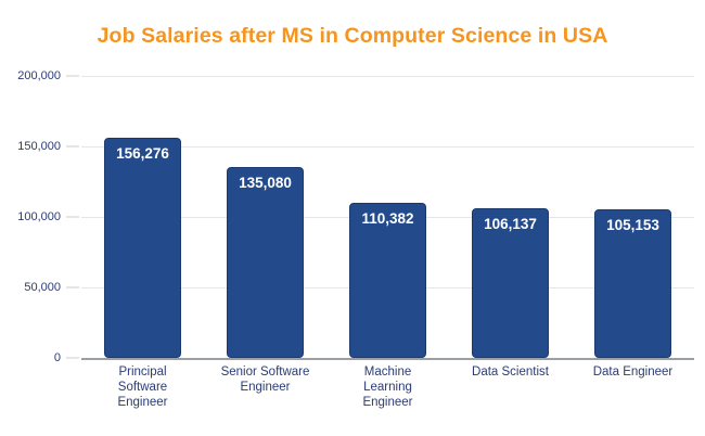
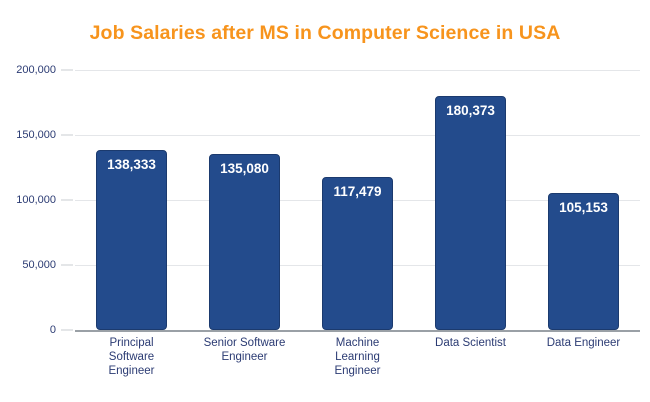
Principal Software Engineer: 156,276 -> 138,333
Machine Learning Engineer: 110,382 -> 117,479
Data Scientist: 106,137 -> 180,373
